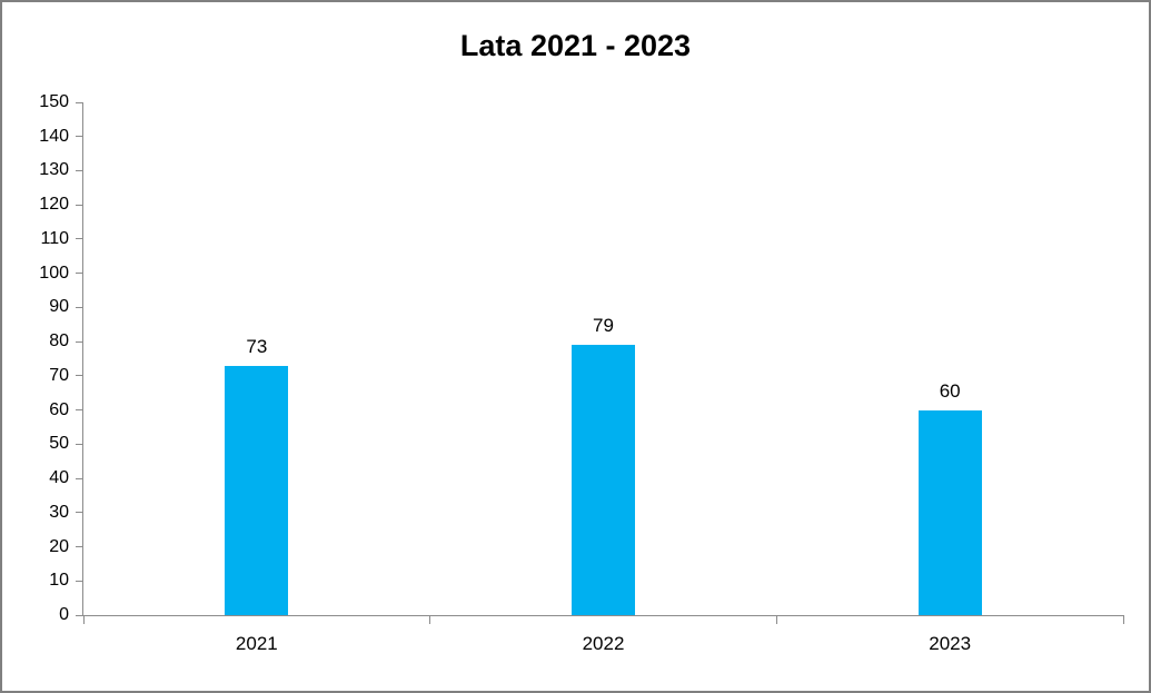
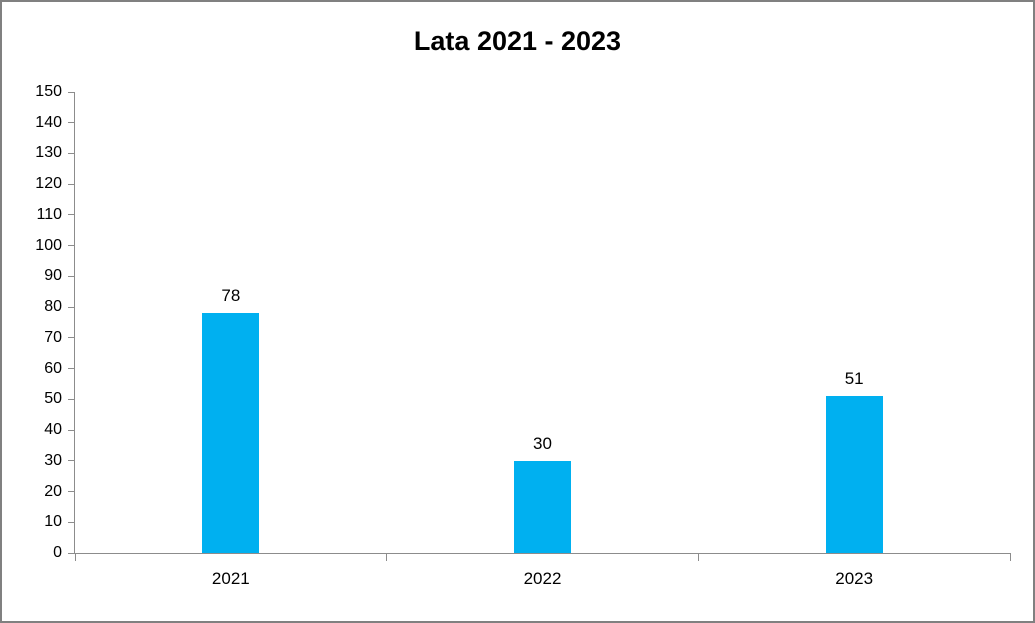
2021: 73 -> 78
2022: 79 -> 30
2023: 60 -> 51
